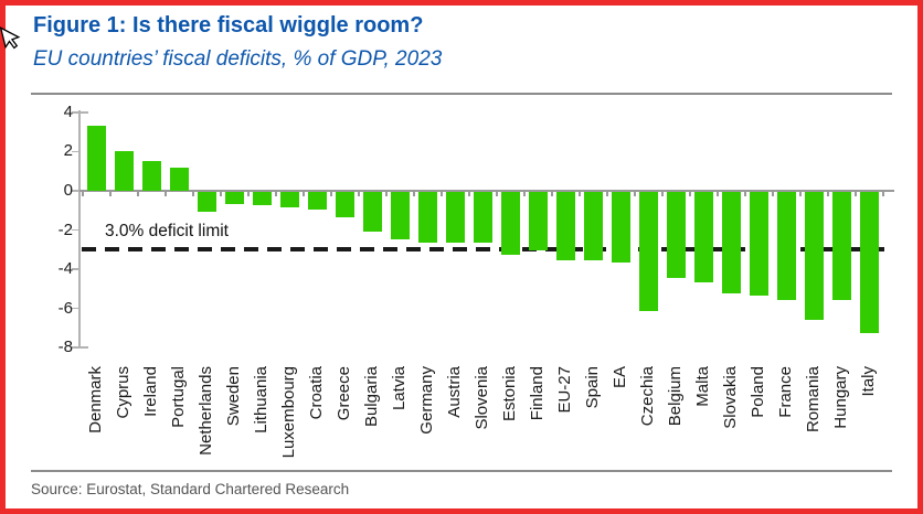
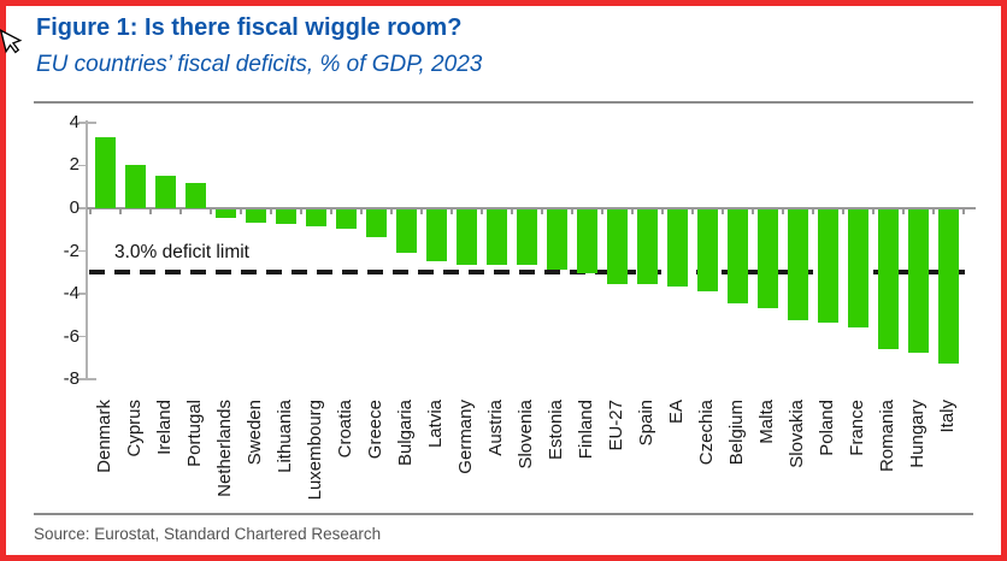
Netherlands: -1.0 -> -0.4
Estonia: -3.2 -> -2.8
Czechia: -6.1 -> -3.8
Hungary: -5.5 -> -6.7
